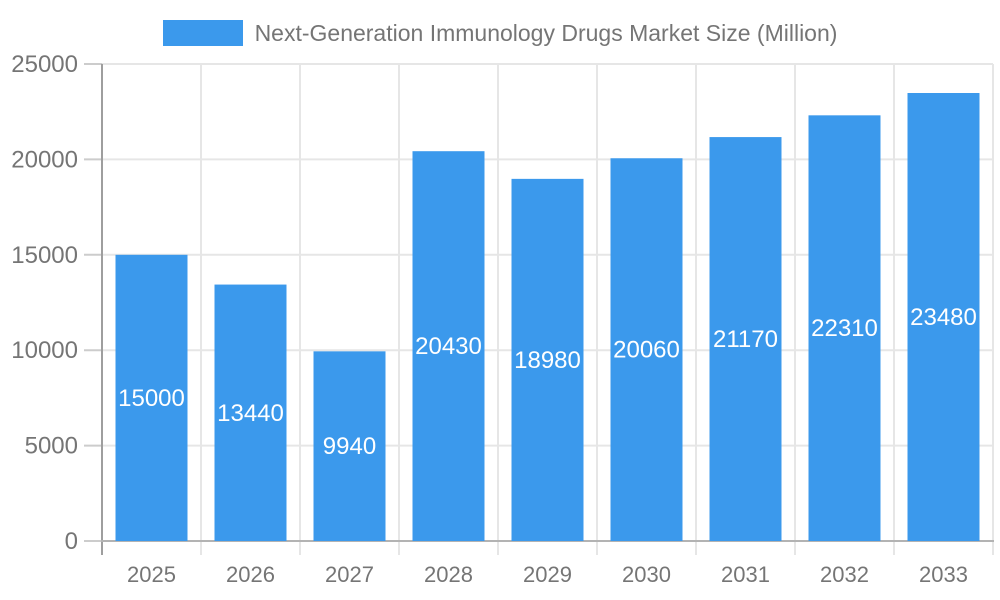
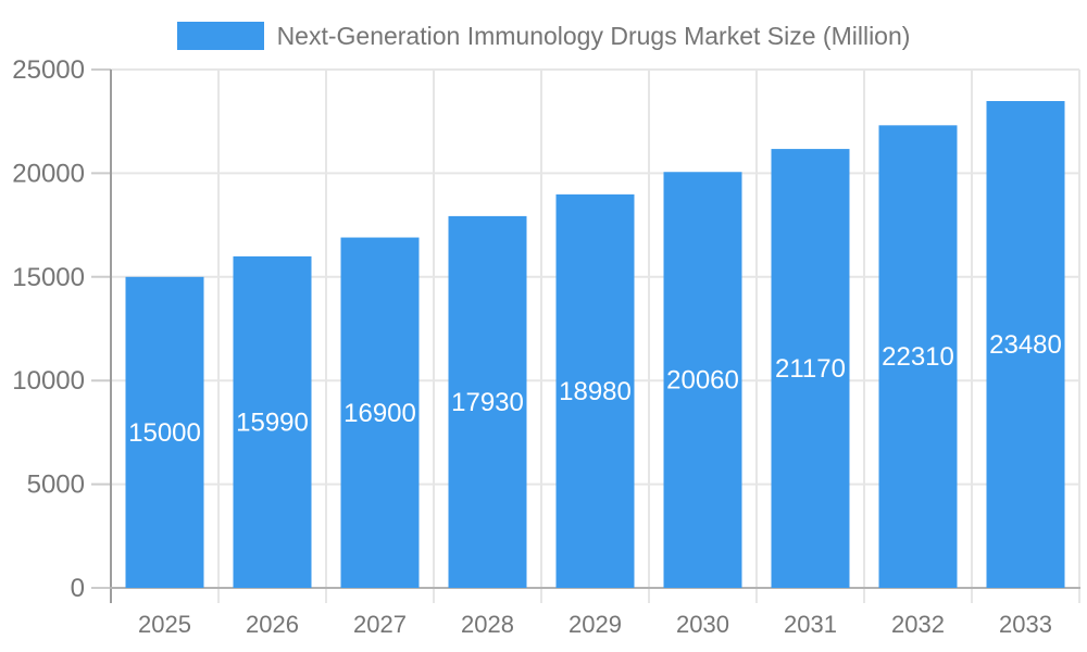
2026: 13440 -> 15990
2027: 9940 -> 16900
2028: 20430 -> 17930
